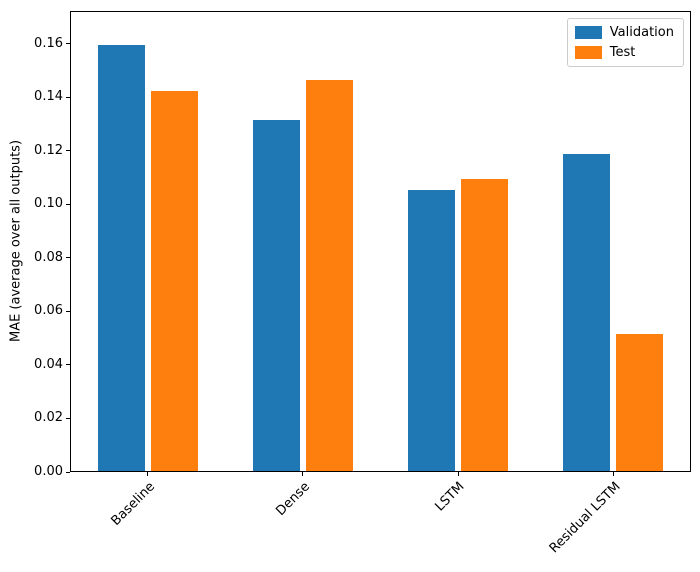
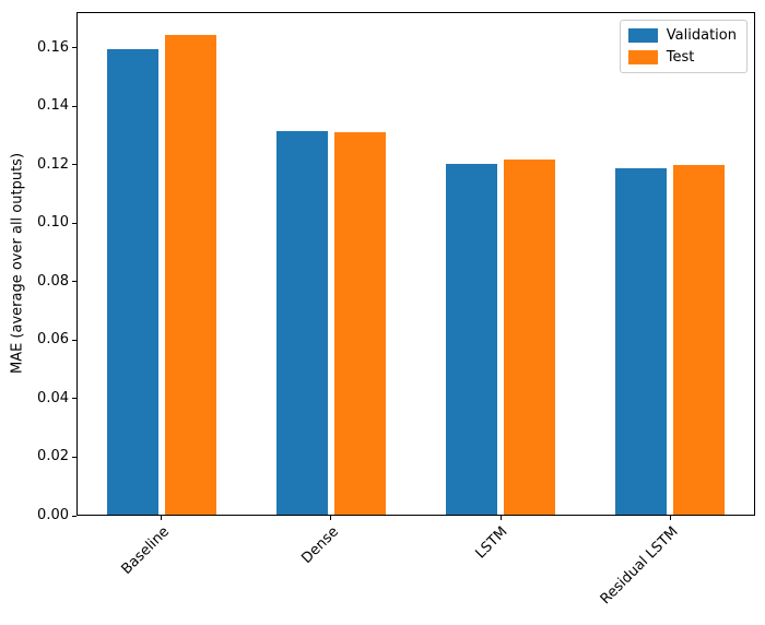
Test/Baseline: 0.142 -> 0.164
Test/Dense: 0.146 -> 0.131
Validation/LSTM: 0.105 -> 0.120
Test/LSTM: 0.109 -> 0.121
Test/Residual LSTM: 0.051 -> 0.119
